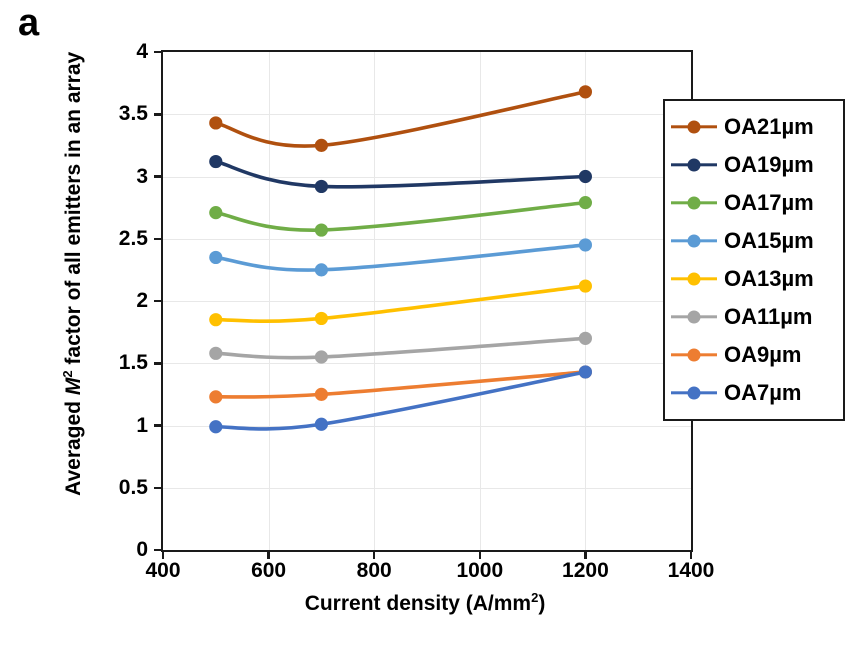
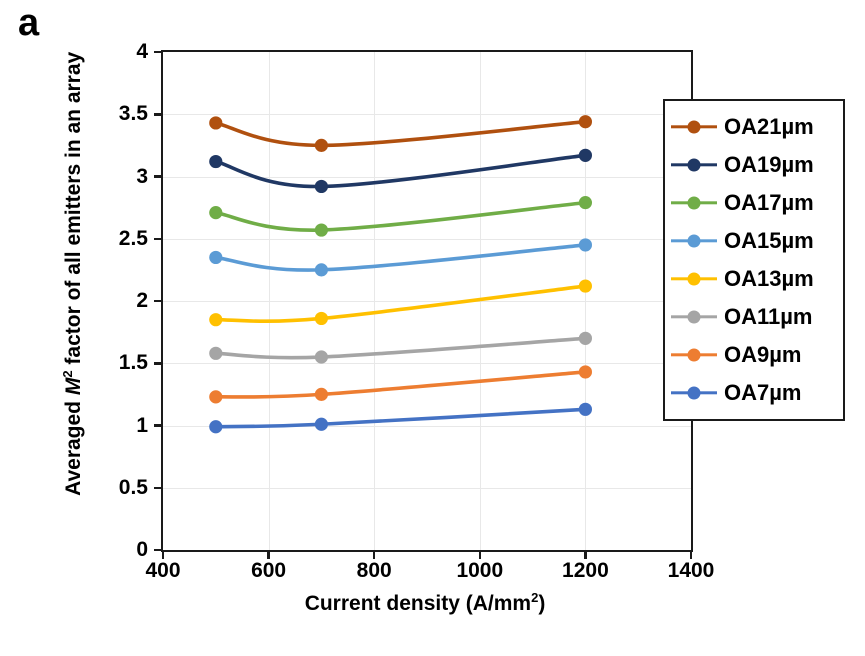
OA21µm/1200: 3.68 -> 3.44
OA19µm/1200: 3.00 -> 3.17
OA7µm/1200: 1.43 -> 1.13
